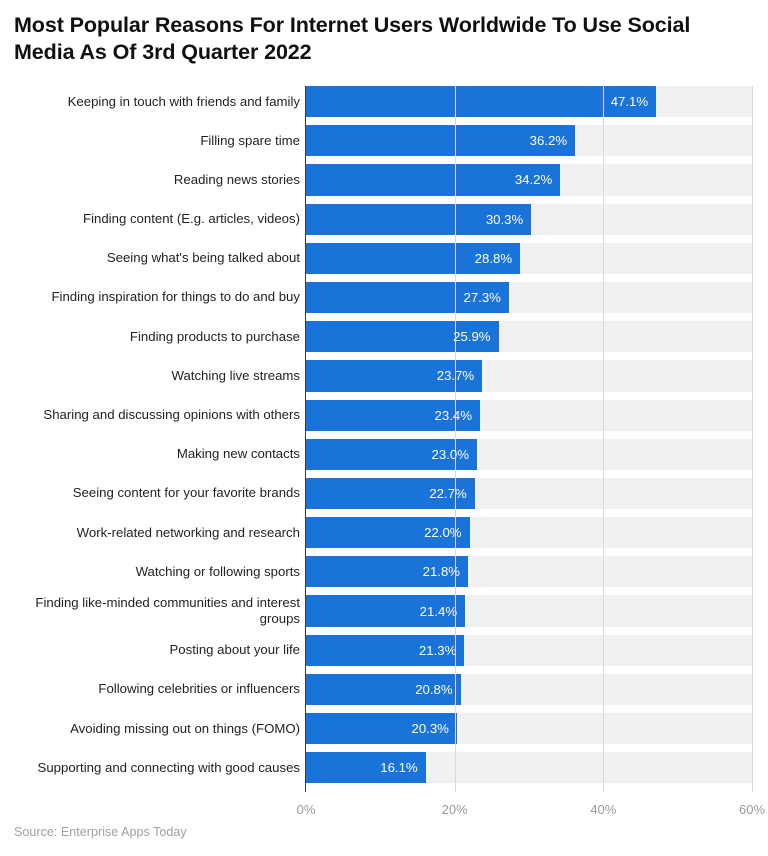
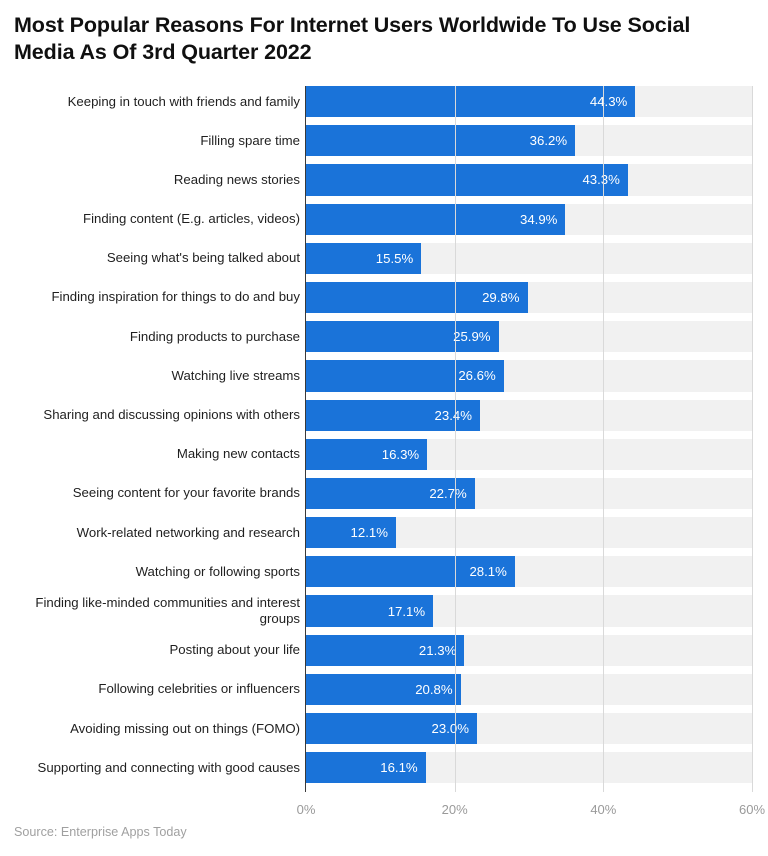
Keeping in touch with friends and family: 47.1% -> 44.3%
Reading news stories: 34.2% -> 43.3%
Finding content (E.g. articles, videos): 30.3% -> 34.9%
Seeing what's being talked about: 28.8% -> 15.5%
Finding inspiration for things to do and buy: 27.3% -> 29.8%
Watching live streams: 23.7% -> 26.6%
Making new contacts: 23.0% -> 16.3%
Work-related networking and research: 22.0% -> 12.1%
Watching or following sports: 21.8% -> 28.1%
Finding like-minded communities and interest groups: 21.4% -> 17.1%
Avoiding missing out on things (FOMO): 20.3% -> 23.0%
